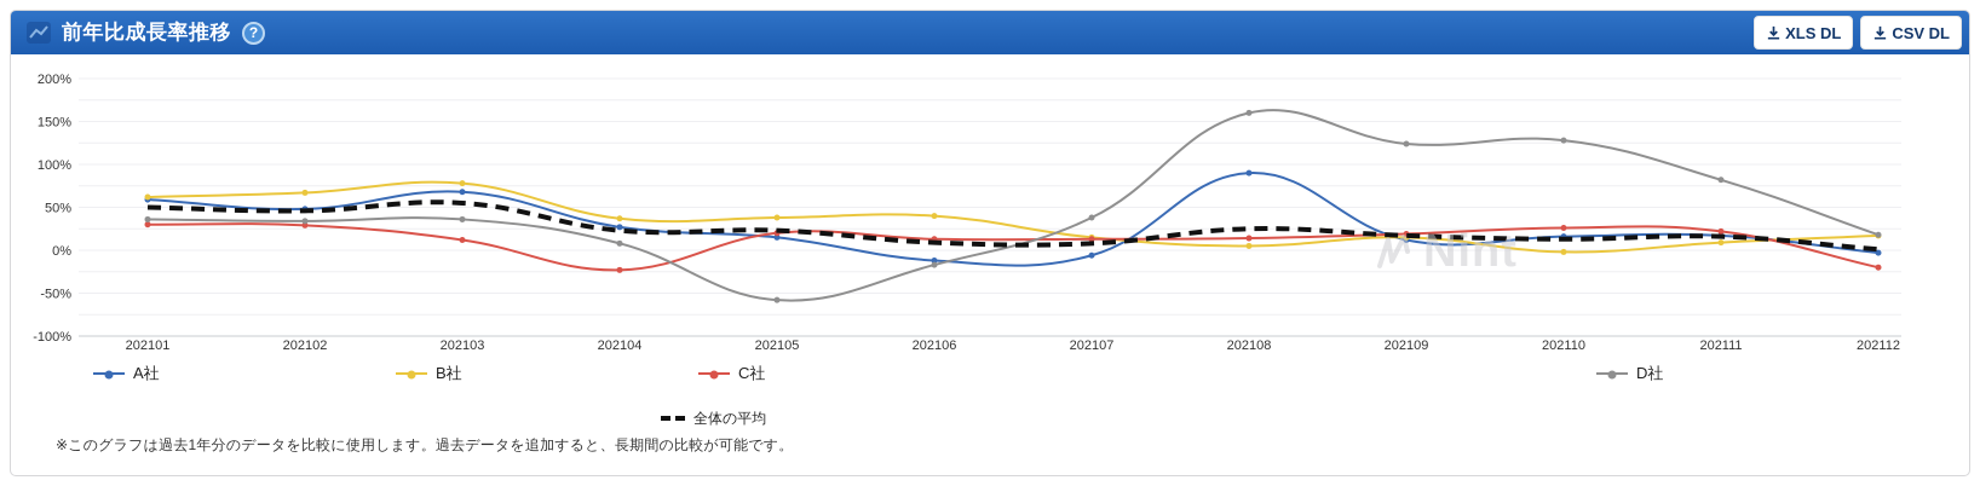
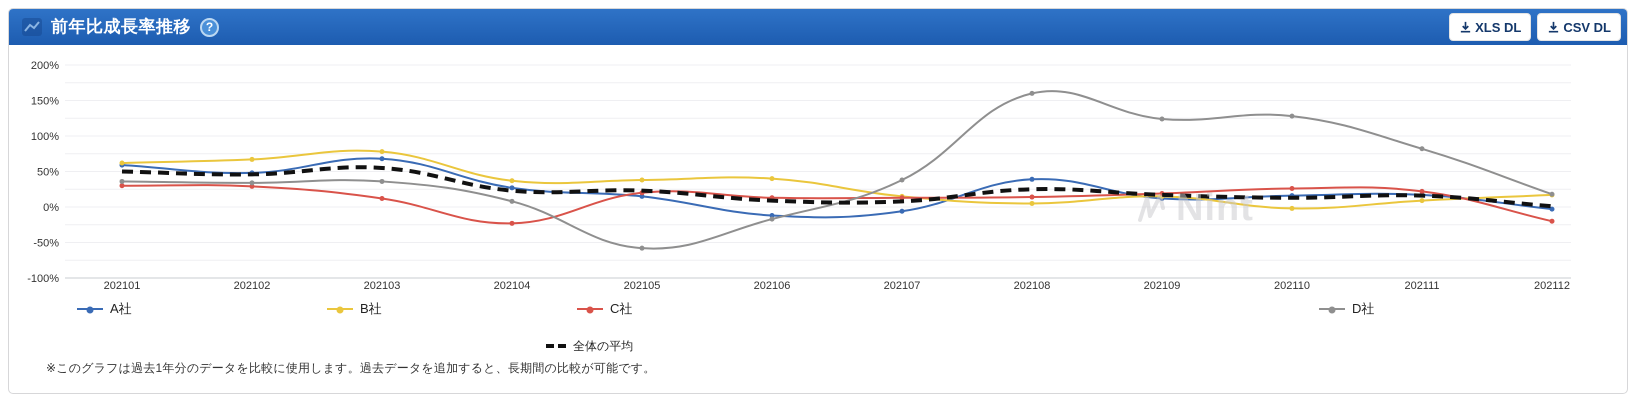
A社/202108: 90% -> 40%
